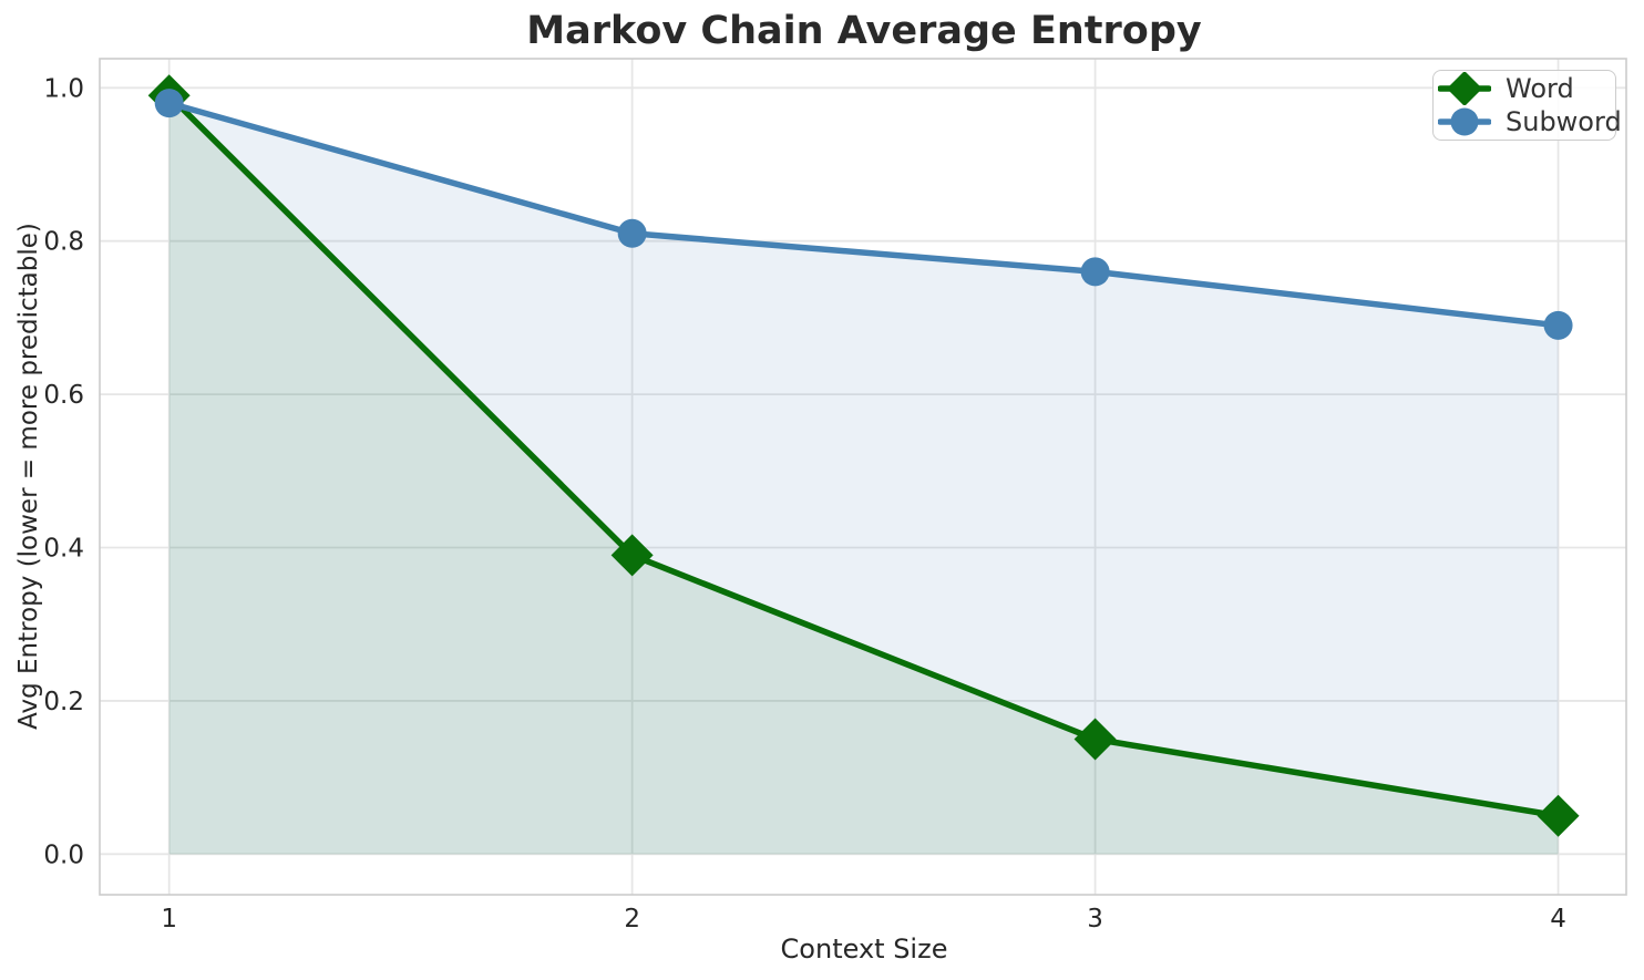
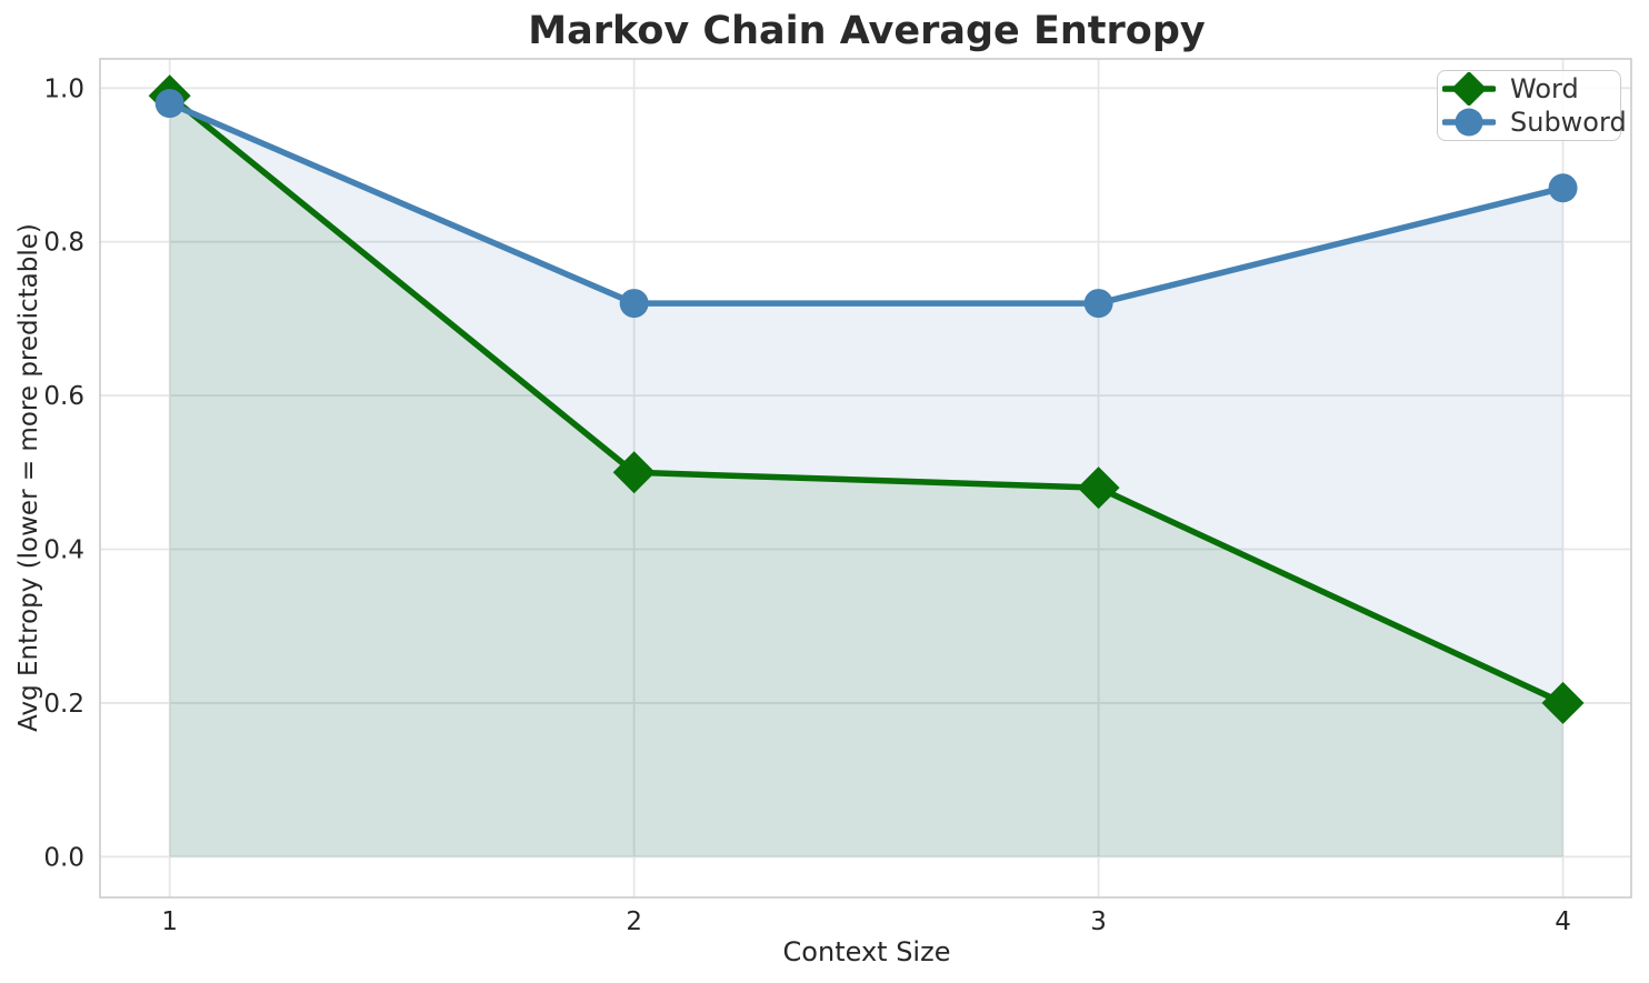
Word/2: 0.39 -> 0.50
Subword/2: 0.81 -> 0.72
Word/3: 0.15 -> 0.48
Subword/3: 0.76 -> 0.72
Word/4: 0.05 -> 0.20
Subword/4: 0.69 -> 0.87
